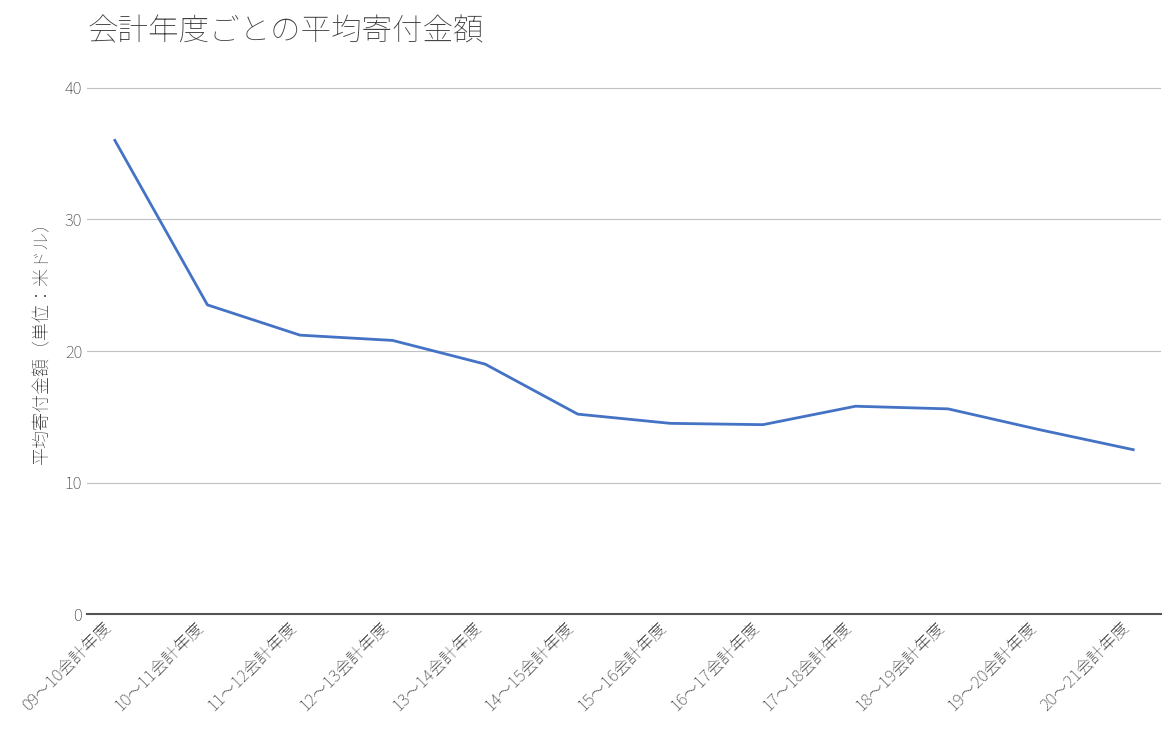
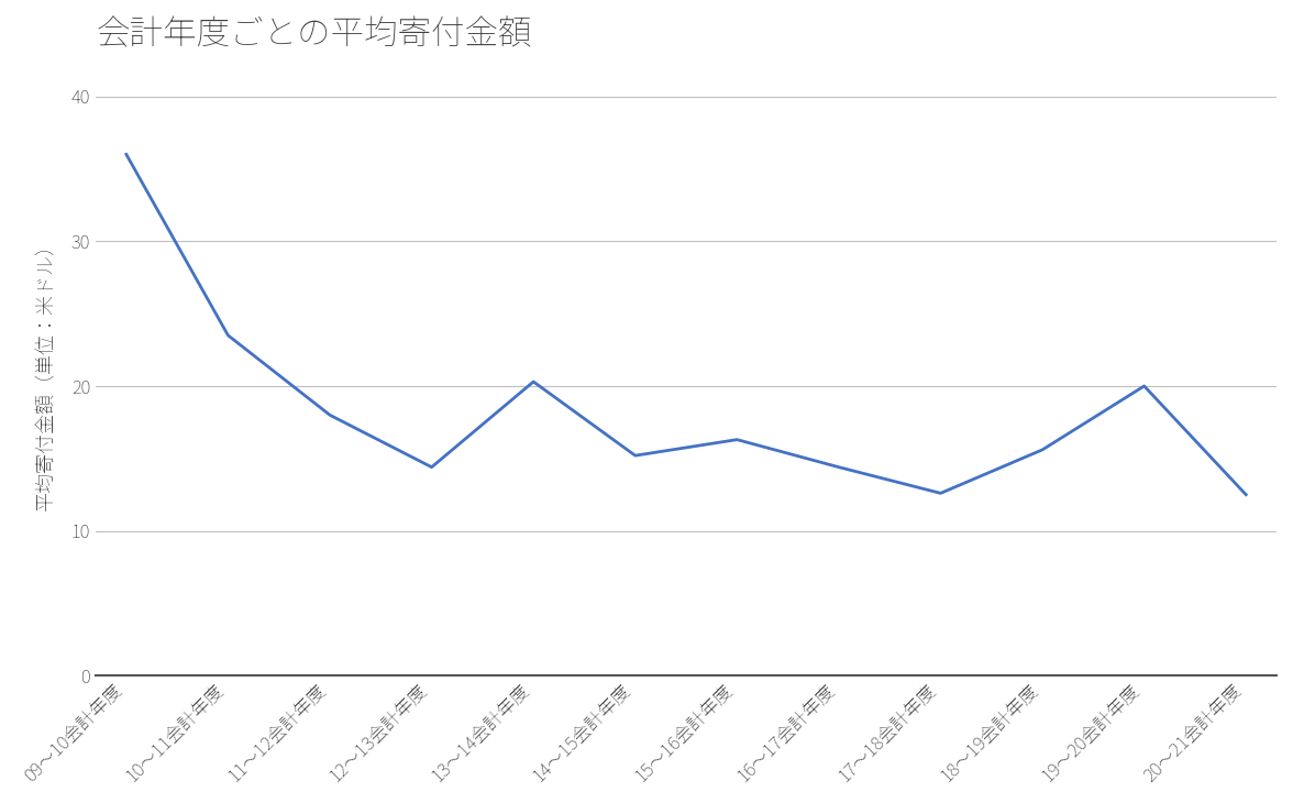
11～12会計年度: 21.2 -> 18.0
12～13会計年度: 20.8 -> 14.4
13～14会計年度: 19.0 -> 20.3
15～16会計年度: 14.5 -> 16.3
17～18会計年度: 15.8 -> 12.6
19～20会計年度: 14.0 -> 20.0
